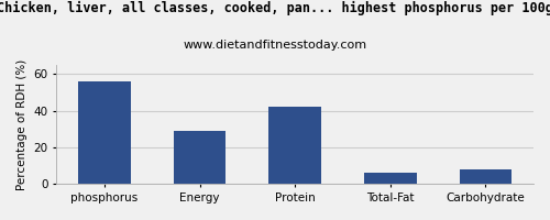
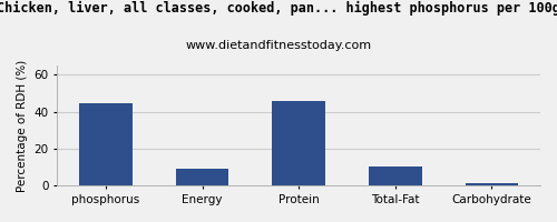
phosphorus: 56 -> 44
Energy: 29 -> 10
Protein: 42 -> 46
Total-Fat: 6 -> 10
Carbohydrate: 8 -> 2
